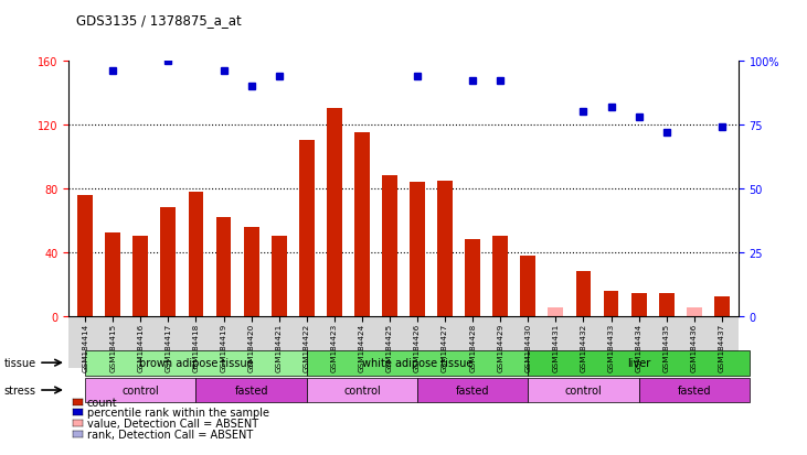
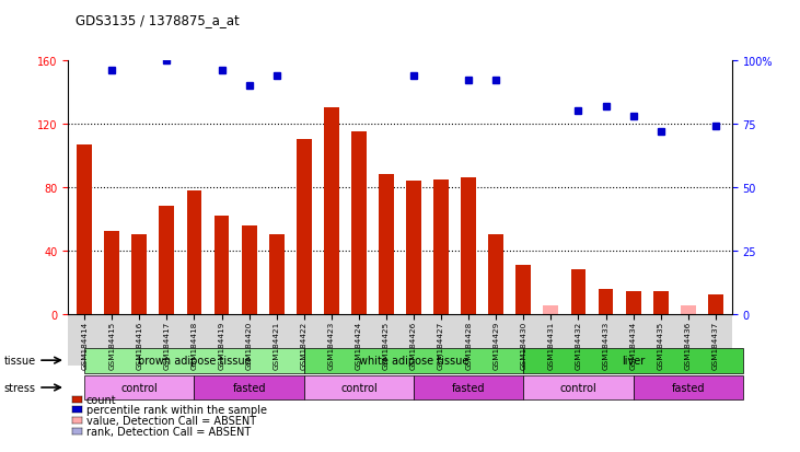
GSM184414: 76 -> 107
GSM184428: 48 -> 86
GSM184430: 38 -> 31
